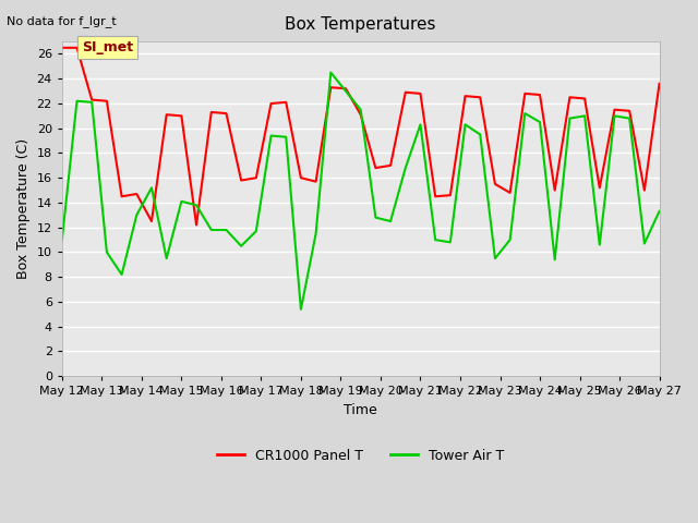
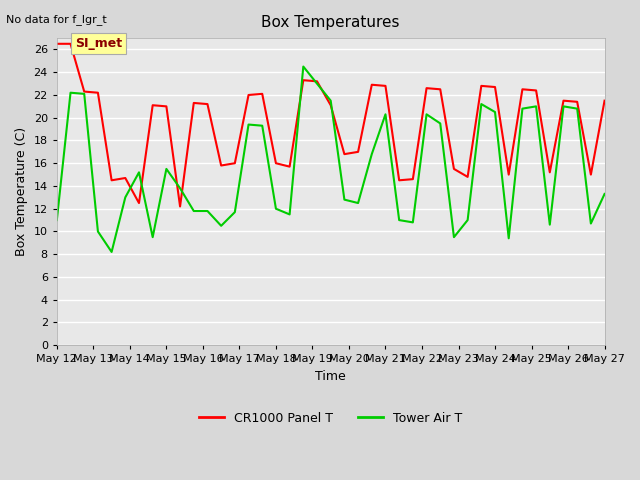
Tower Air T/May 15: 14.1 -> 15.5
Tower Air T/May 18: 5.4 -> 12.0
CR1000 Panel T/May 27: 23.6 -> 21.5
